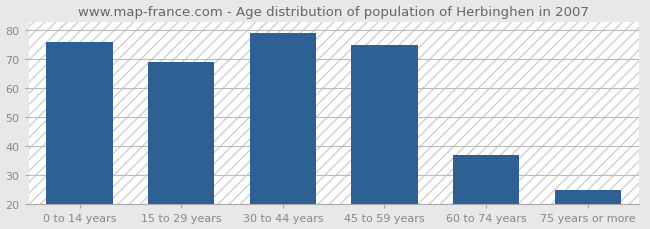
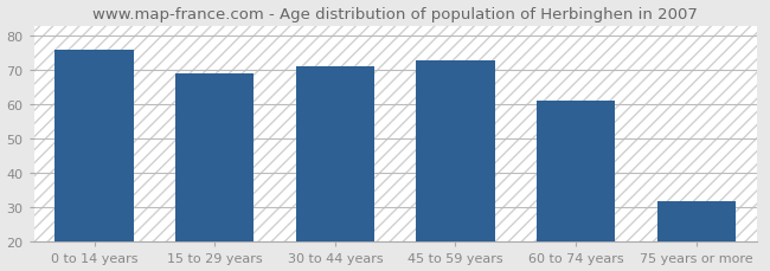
30 to 44 years: 79 -> 71
45 to 59 years: 75 -> 73
60 to 74 years: 37 -> 61
75 years or more: 25 -> 32
